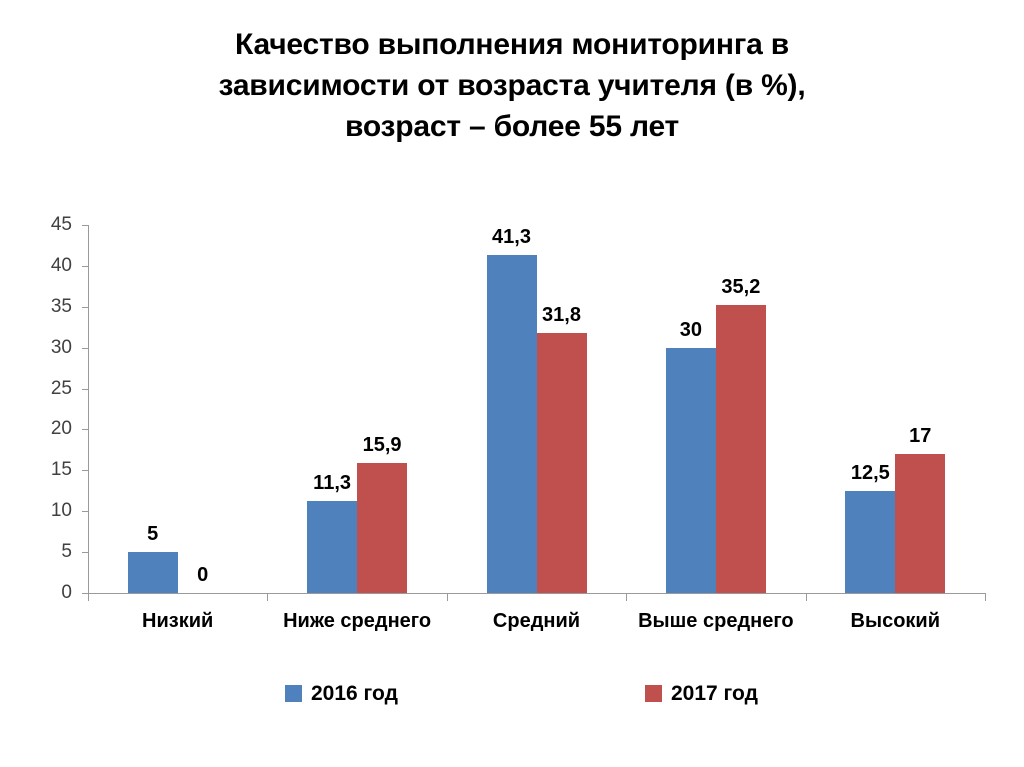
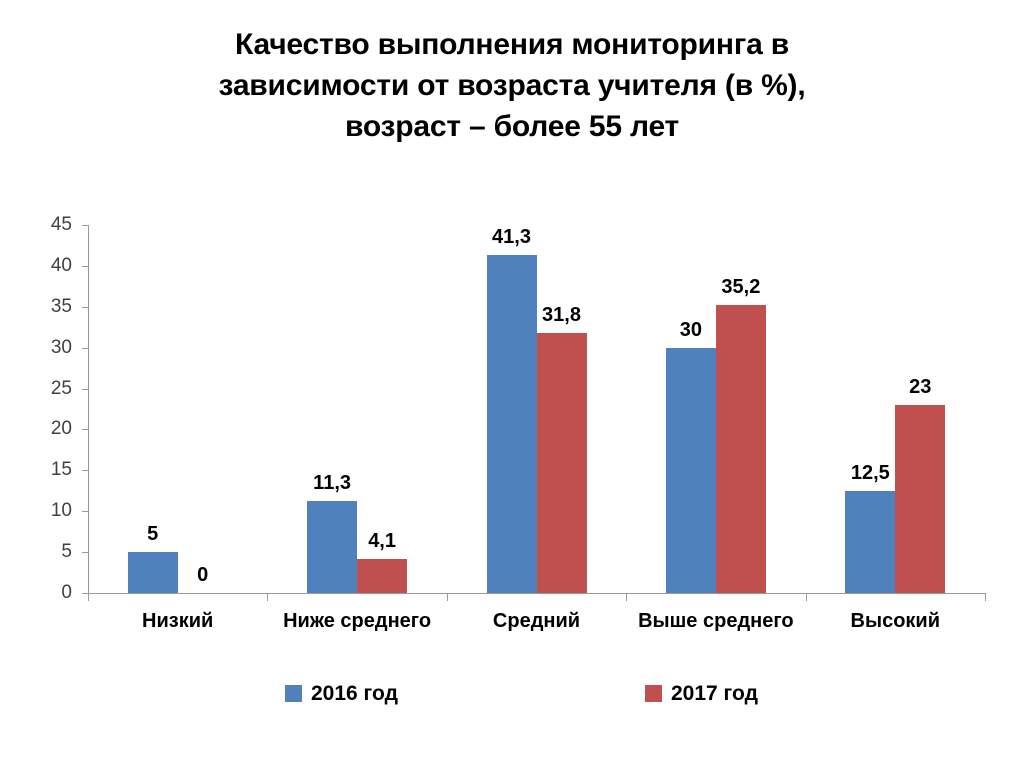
2017 год/Ниже среднего: 15,9 -> 4,1
2017 год/Высокий: 17 -> 23
